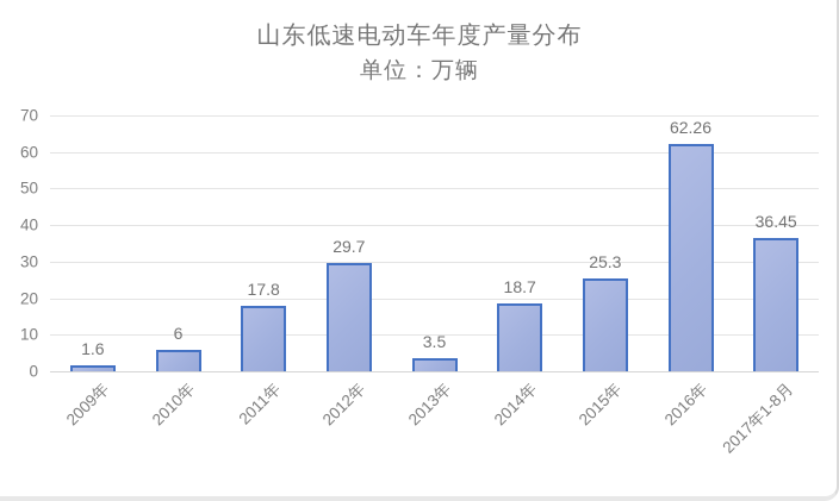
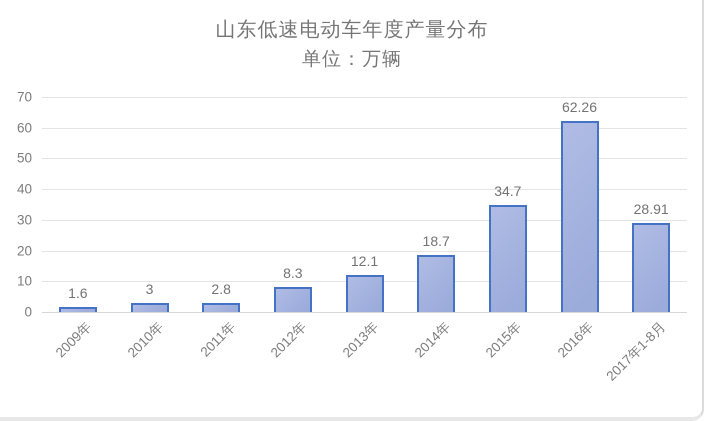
2010年: 6 -> 3
2011年: 17.8 -> 2.8
2012年: 29.7 -> 8.3
2013年: 3.5 -> 12.1
2015年: 25.3 -> 34.7
2017年1-8月: 36.45 -> 28.91
